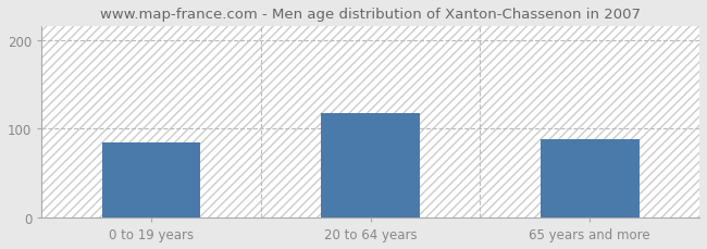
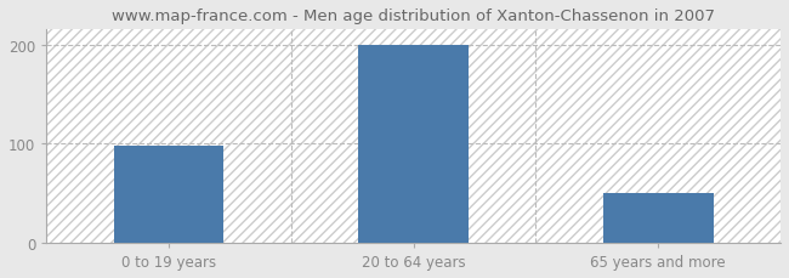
0 to 19 years: 84 -> 98
20 to 64 years: 118 -> 200
65 years and more: 88 -> 50
